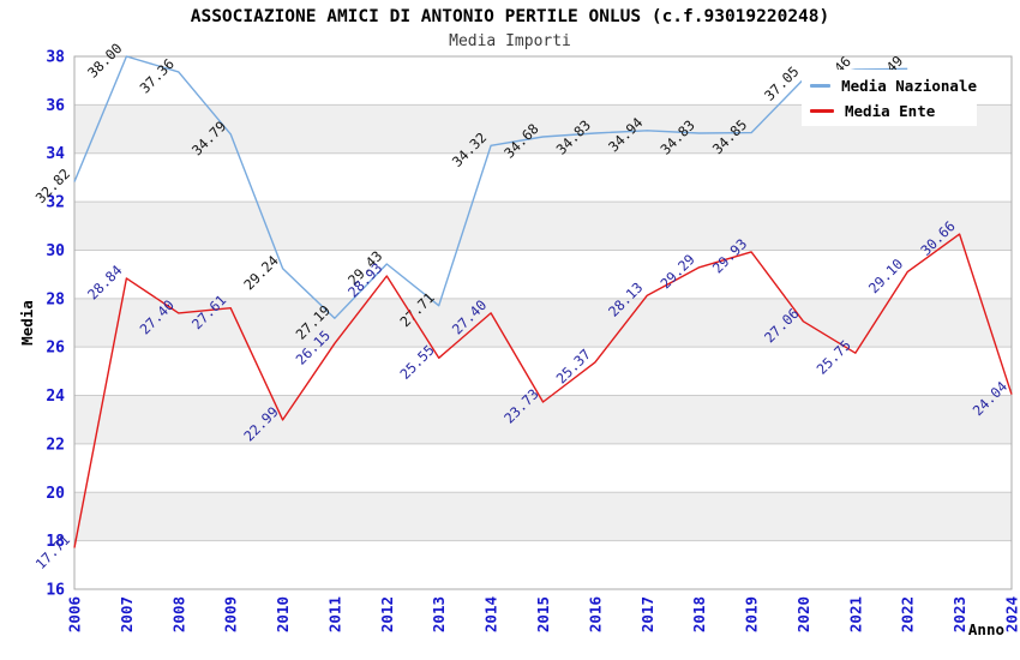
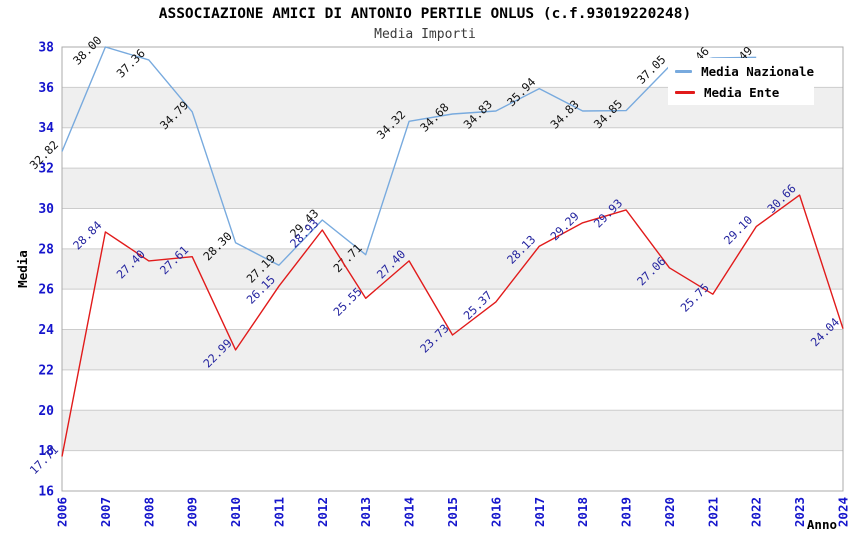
Media Nazionale/2010: 29.24 -> 28.30
Media Nazionale/2017: 34.94 -> 35.94
